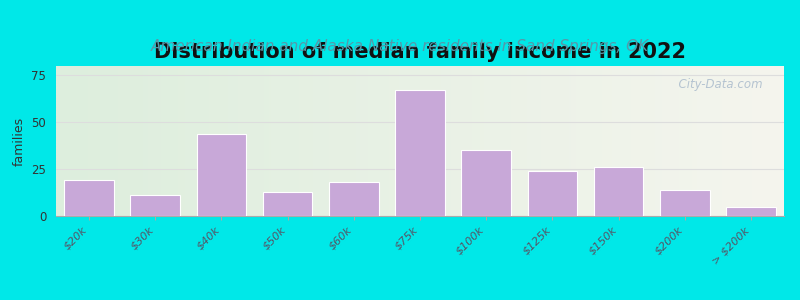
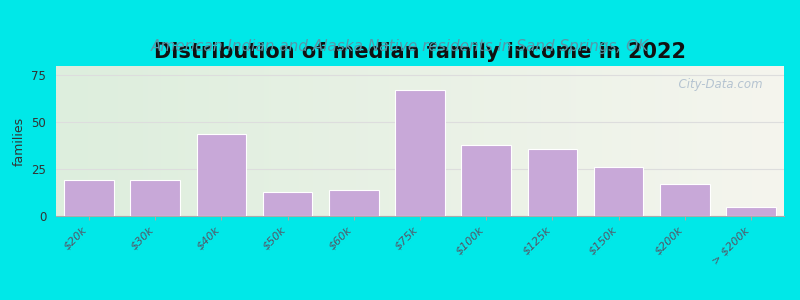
$30k: 11 -> 19
$60k: 18 -> 14
$100k: 35 -> 38
$125k: 24 -> 36
$200k: 14 -> 17
